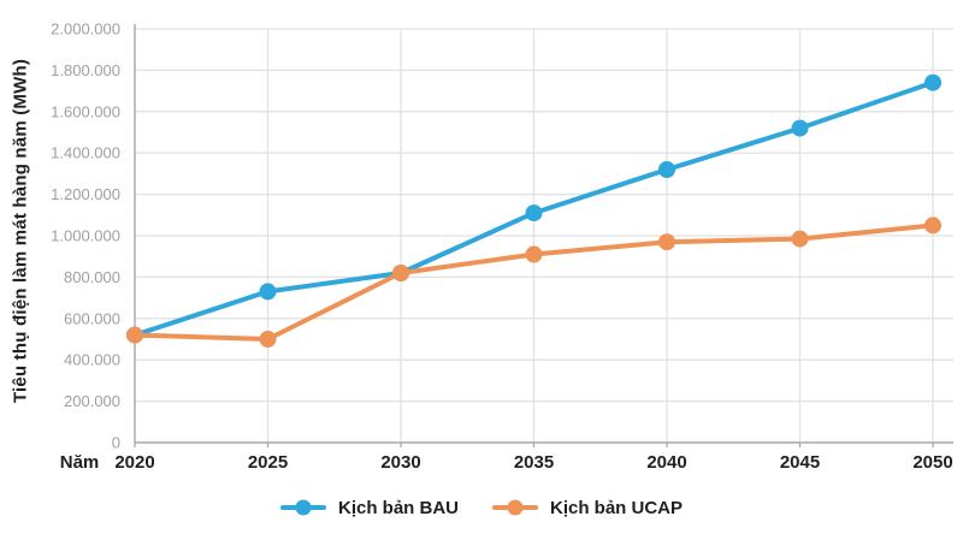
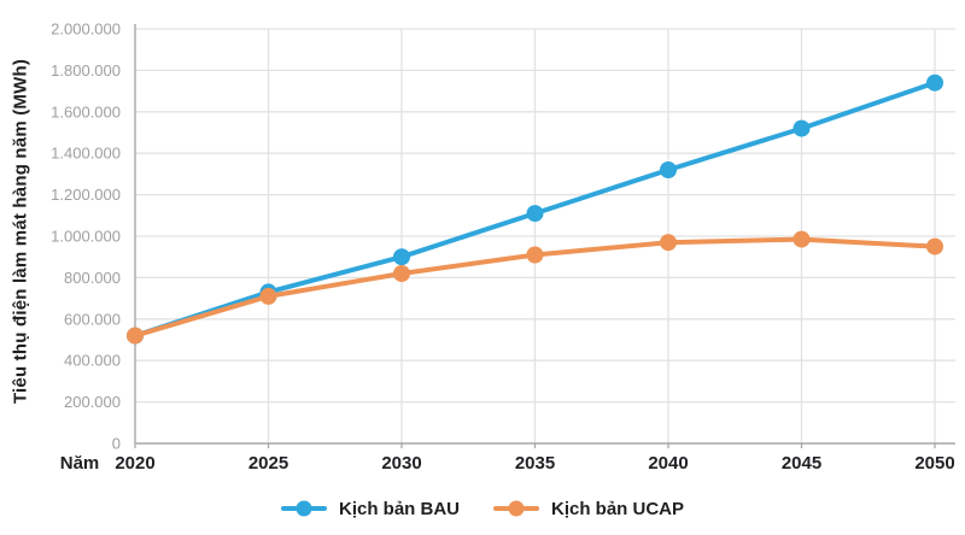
Kịch bản UCAP/2025: 500000 -> 710000
Kịch bản BAU/2030: 820000 -> 900000
Kịch bản UCAP/2050: 1050000 -> 950000
